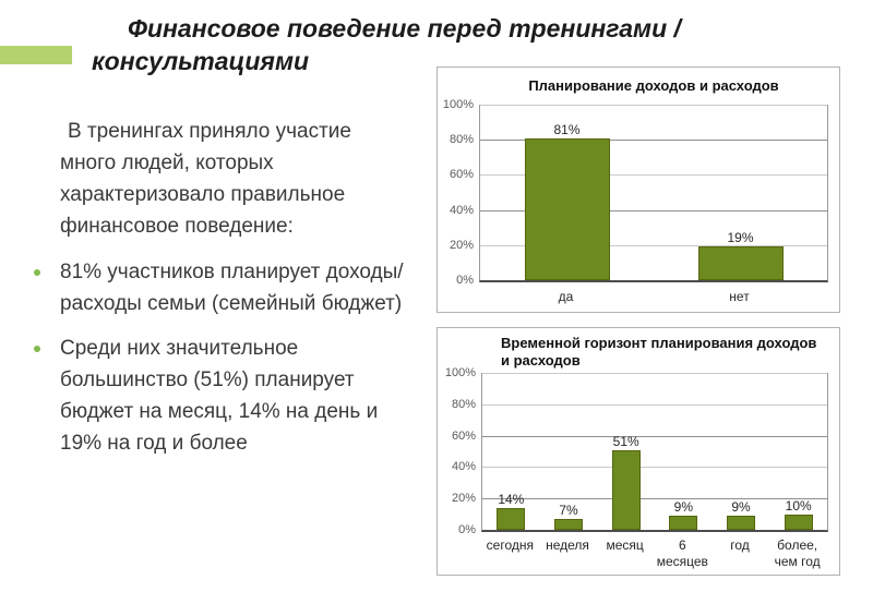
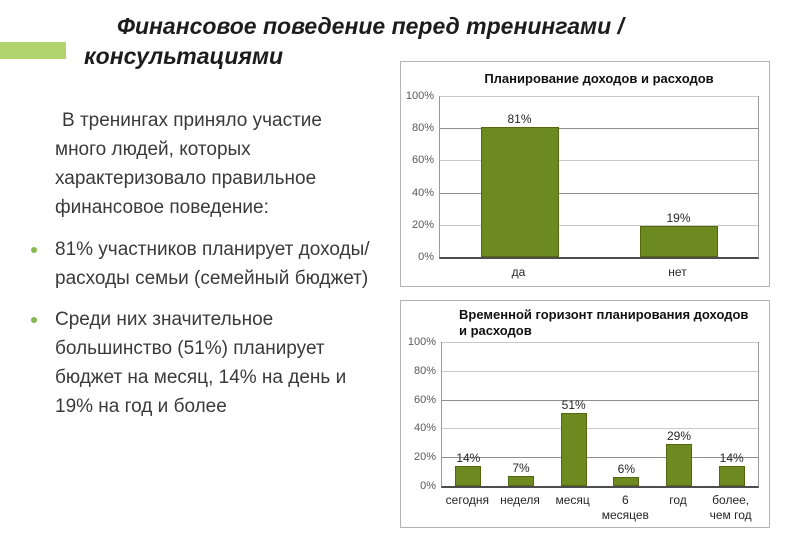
Временной горизонт планирования доходов и расходов/6 месяцев: 9% -> 6%
Временной горизонт планирования доходов и расходов/год: 9% -> 29%
Временной горизонт планирования доходов и расходов/более, чем год: 10% -> 14%
